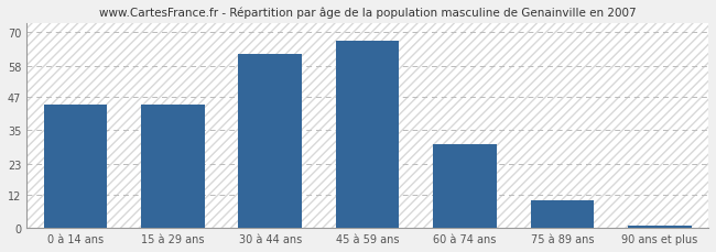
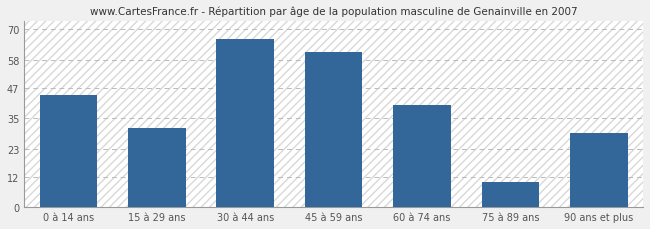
15 à 29 ans: 44 -> 31
30 à 44 ans: 62 -> 66
45 à 59 ans: 67 -> 61
60 à 74 ans: 30 -> 40
90 ans et plus: 1 -> 29
